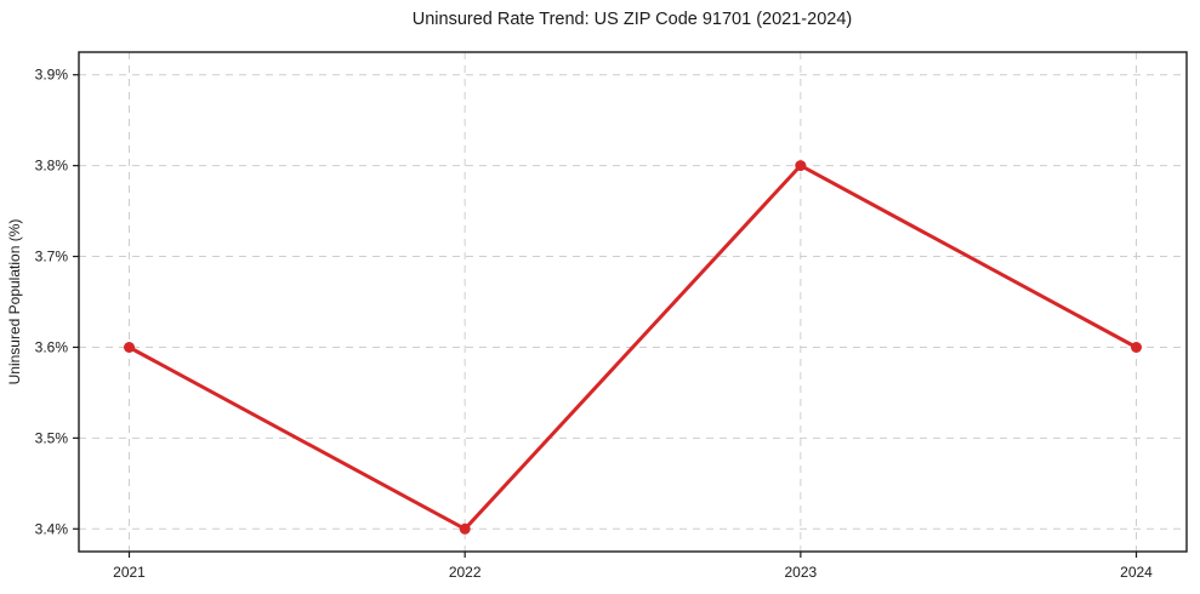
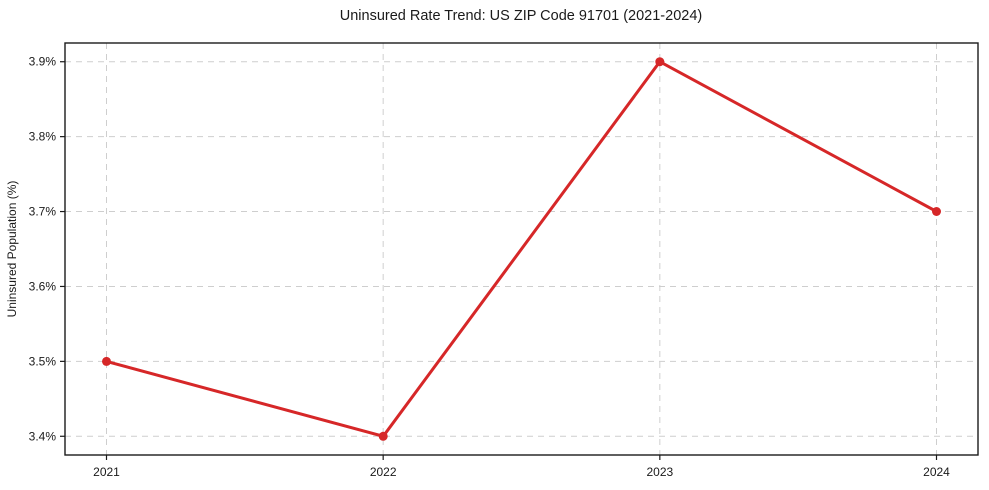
2021: 3.6% -> 3.5%
2023: 3.8% -> 3.9%
2024: 3.6% -> 3.7%
